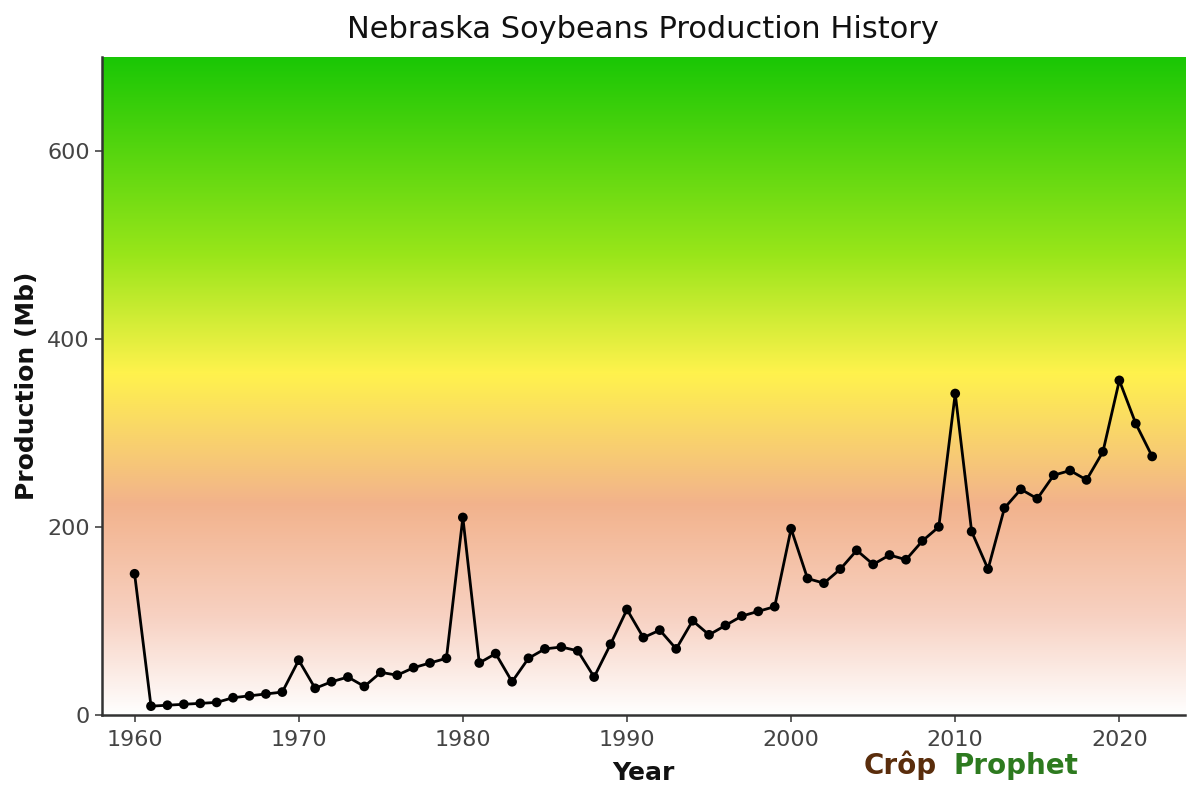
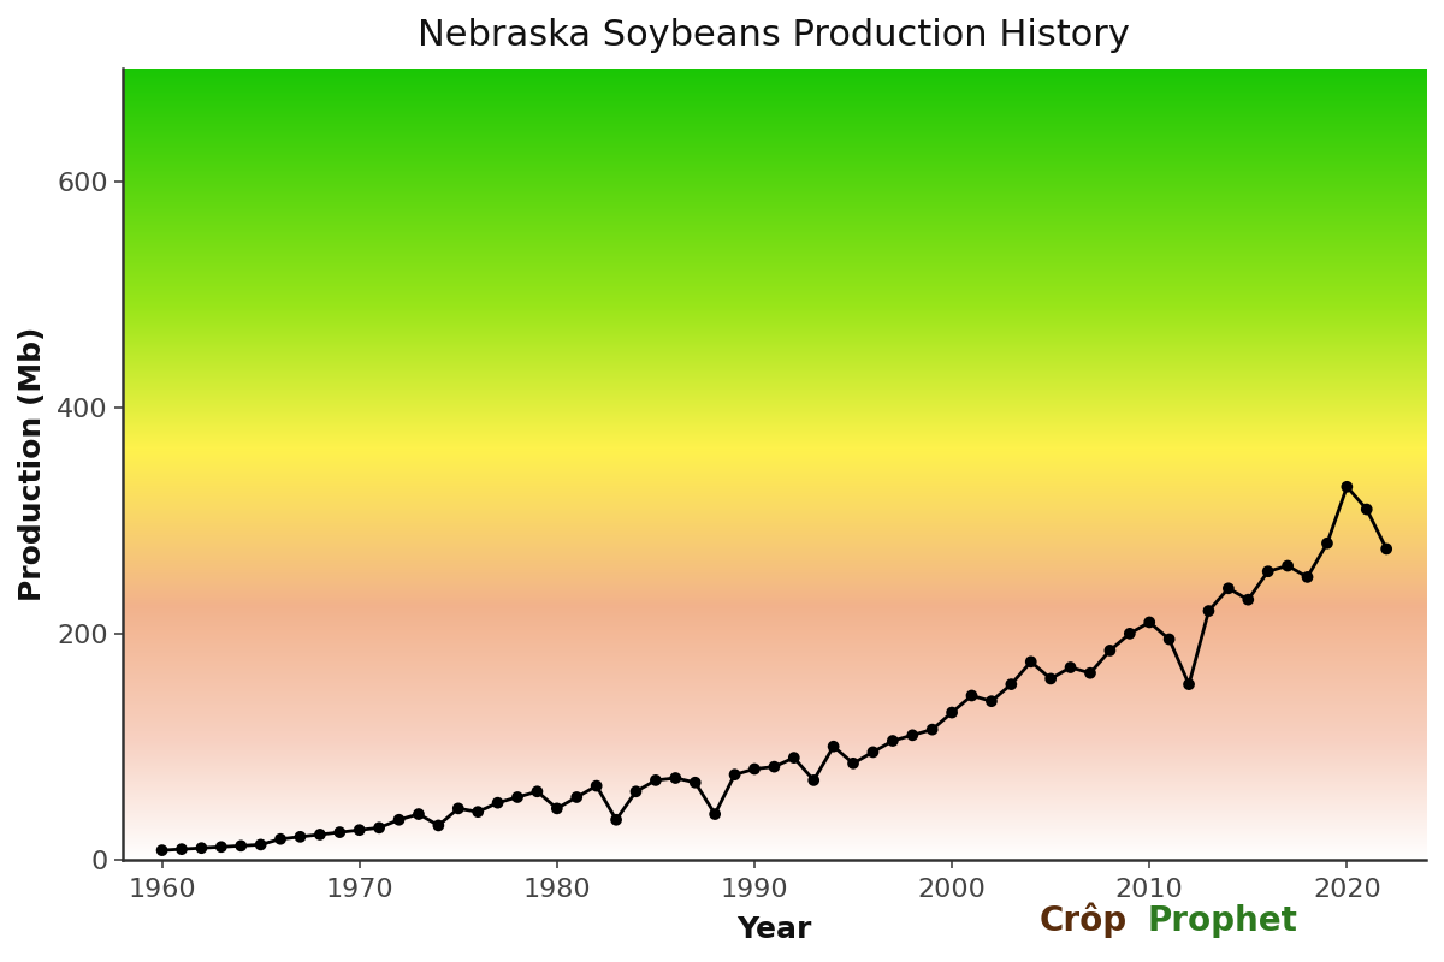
1960: 150 -> 8
1970: 58 -> 26
1980: 210 -> 45
1990: 112 -> 80
2000: 198 -> 130
2010: 342 -> 210
2020: 356 -> 330
